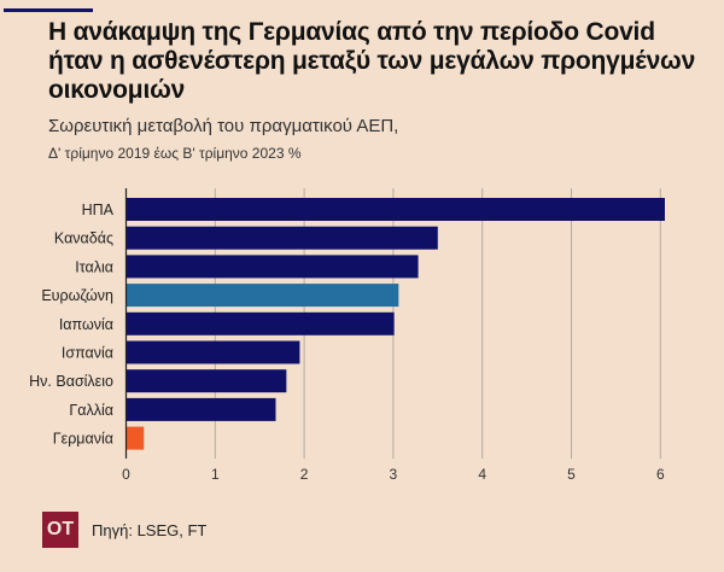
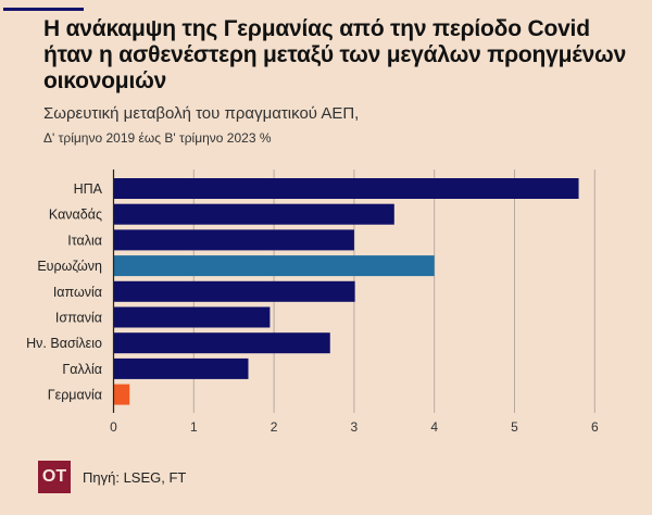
ΗΠΑ: 6.0 -> 5.8
Ιταλια: 3.3 -> 3.0
Ευρωζώνη: 3.1 -> 4.0
Ην. Βασίλειο: 1.8 -> 2.7
